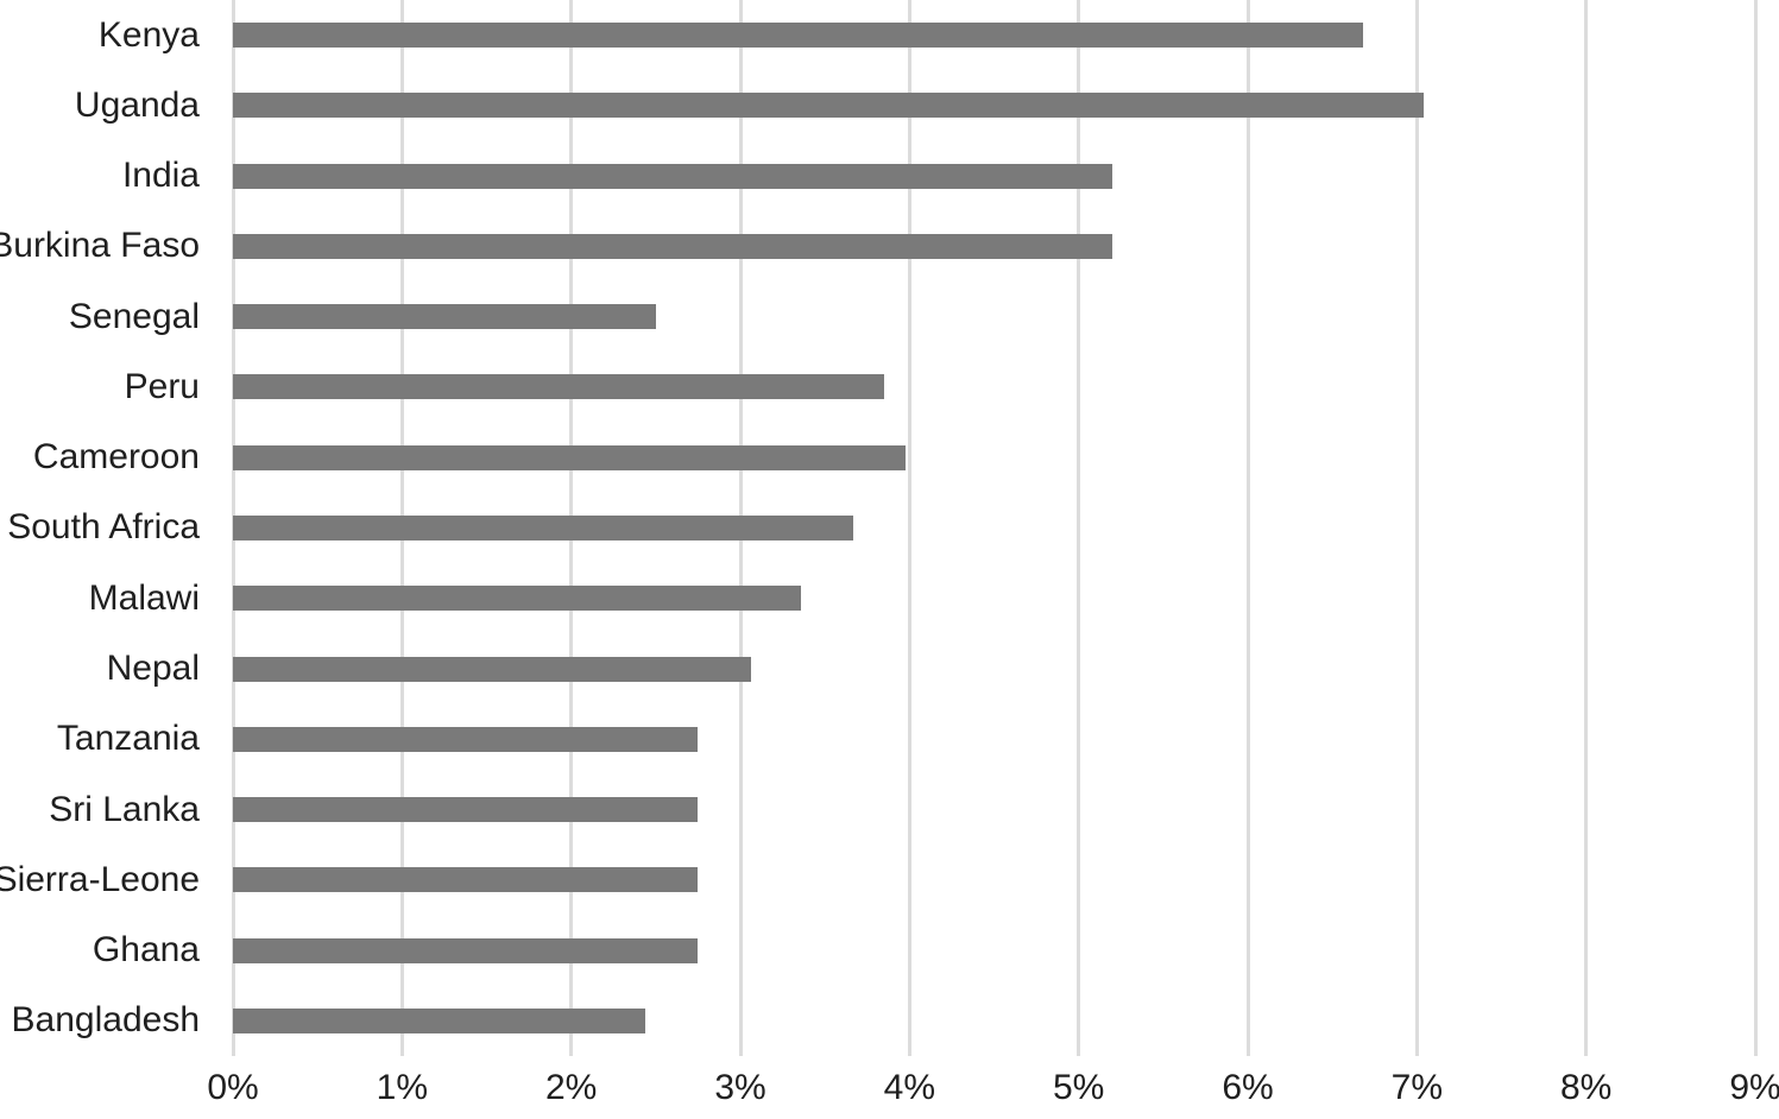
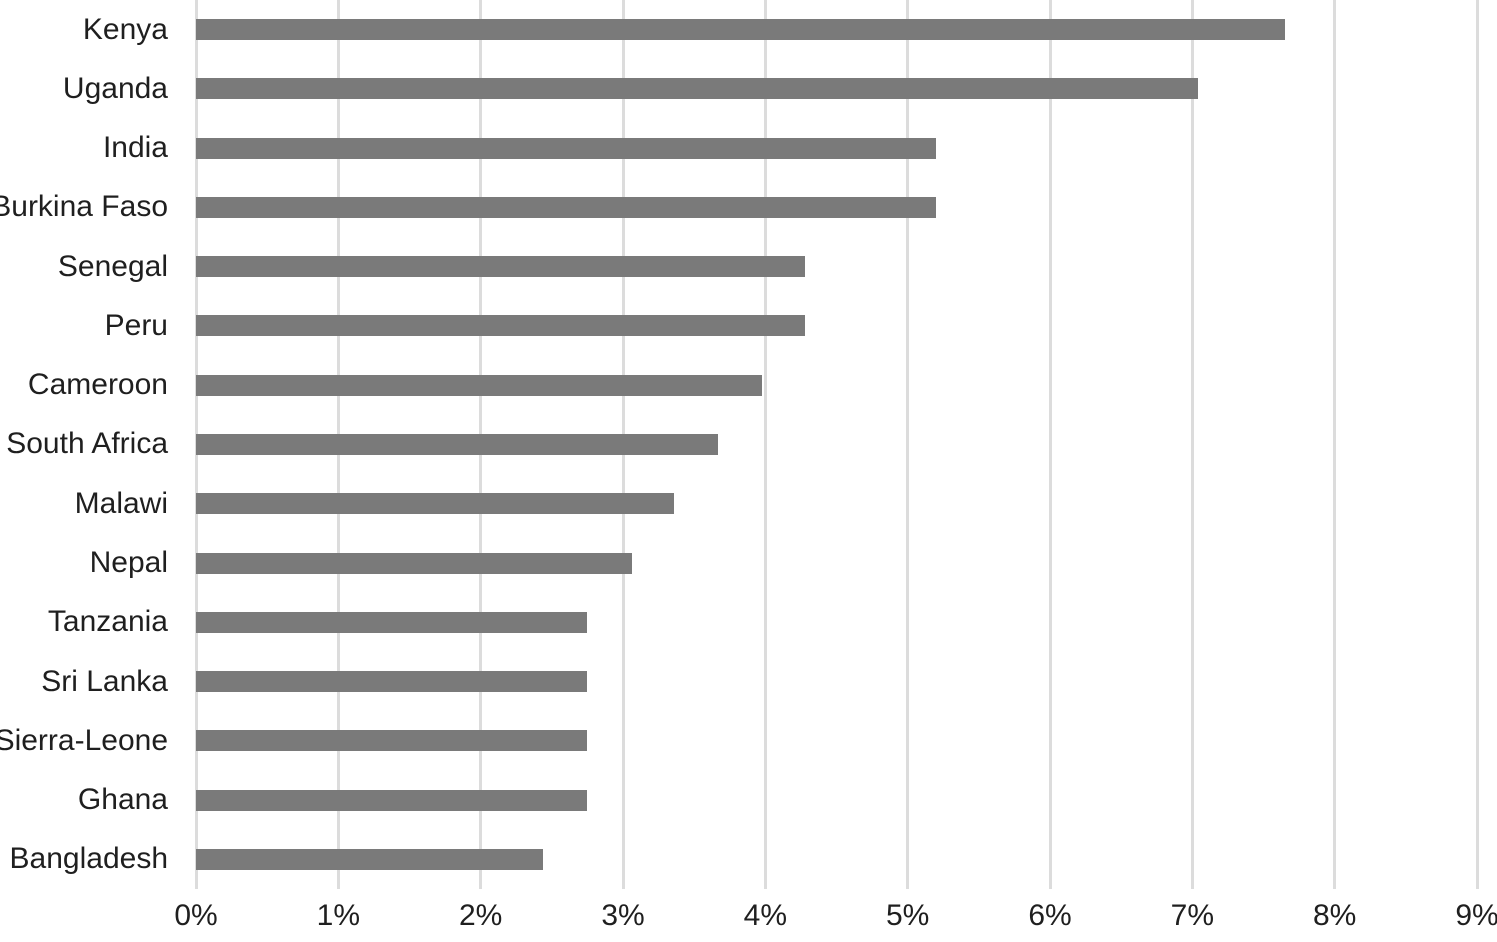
Kenya: 6.68% -> 7.65%
Senegal: 2.50% -> 4.28%
Peru: 3.85% -> 4.28%
